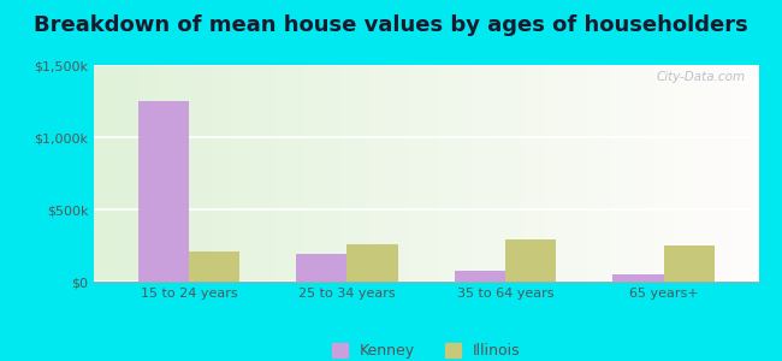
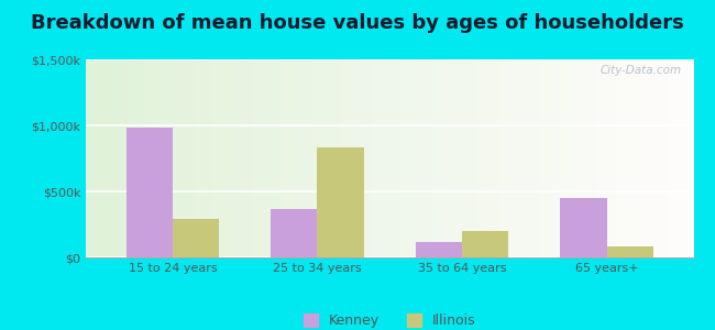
Kenney/15 to 24 years: $1,250k -> $980k
Illinois/15 to 24 years: $210k -> $290k
Kenney/25 to 34 years: $190k -> $370k
Illinois/25 to 34 years: $260k -> $830k
Kenney/35 to 64 years: $70k -> $120k
Illinois/35 to 64 years: $300k -> $200k
Kenney/65 years+: $50k -> $450k
Illinois/65 years+: $250k -> $80k
